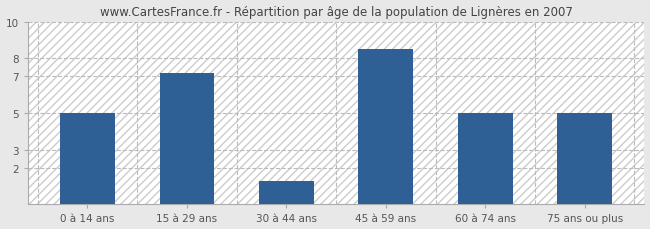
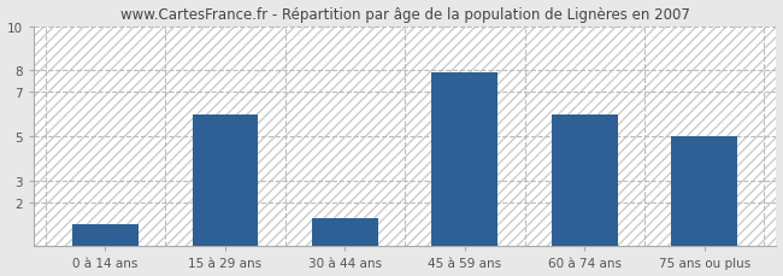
0 à 14 ans: 5.0 -> 1.0
15 à 29 ans: 7.2 -> 6.0
45 à 59 ans: 8.5 -> 7.9
60 à 74 ans: 5.0 -> 6.0
